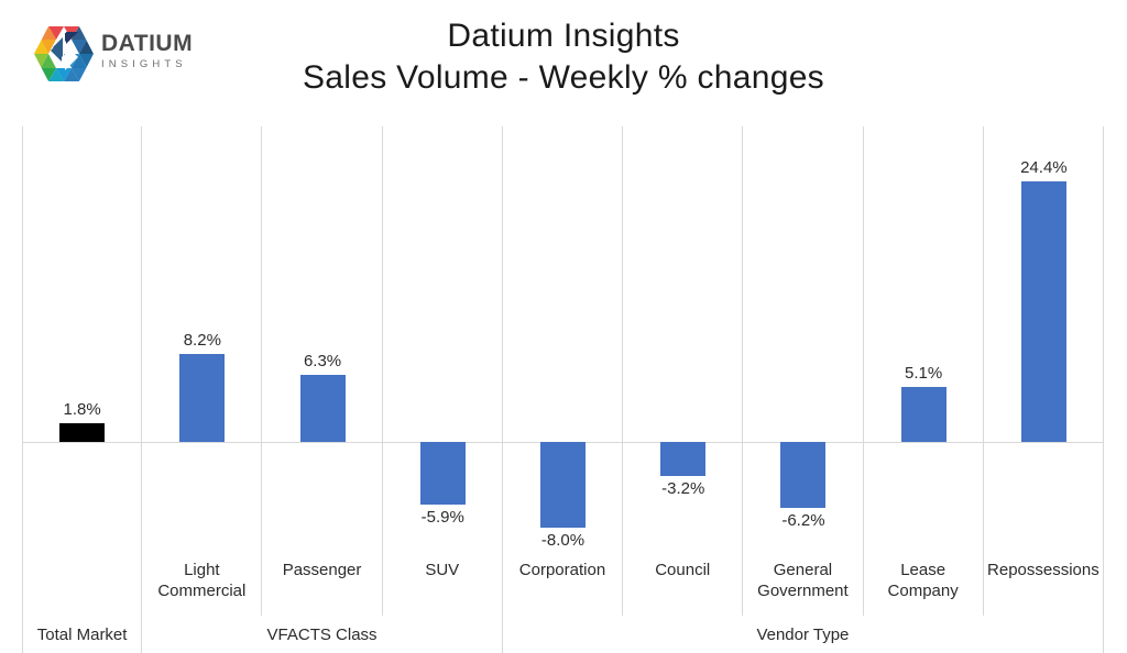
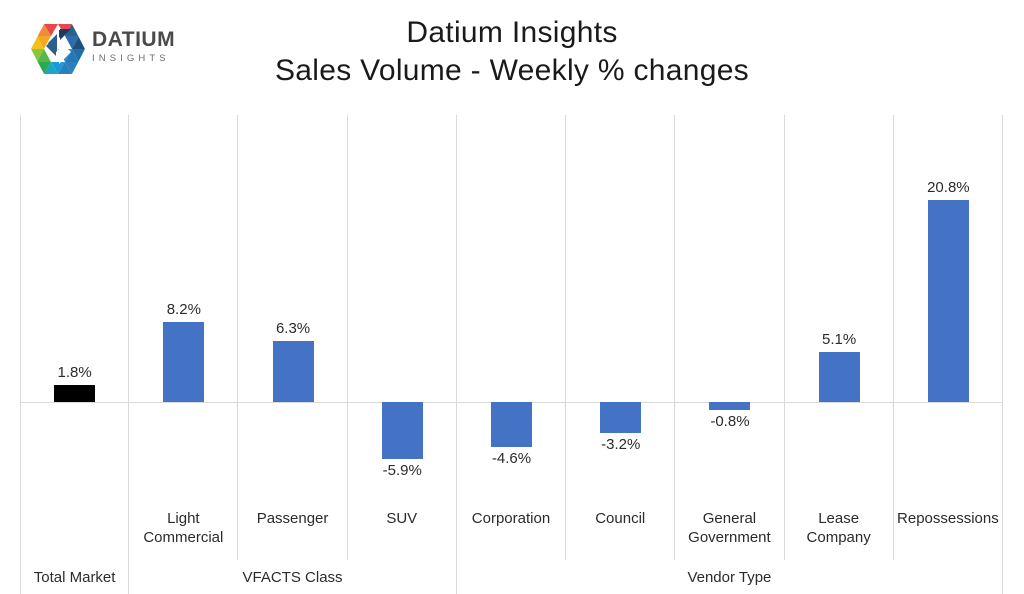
Corporation: -8.0% -> -4.6%
General Government: -6.2% -> -0.8%
Repossessions: 24.4% -> 20.8%
